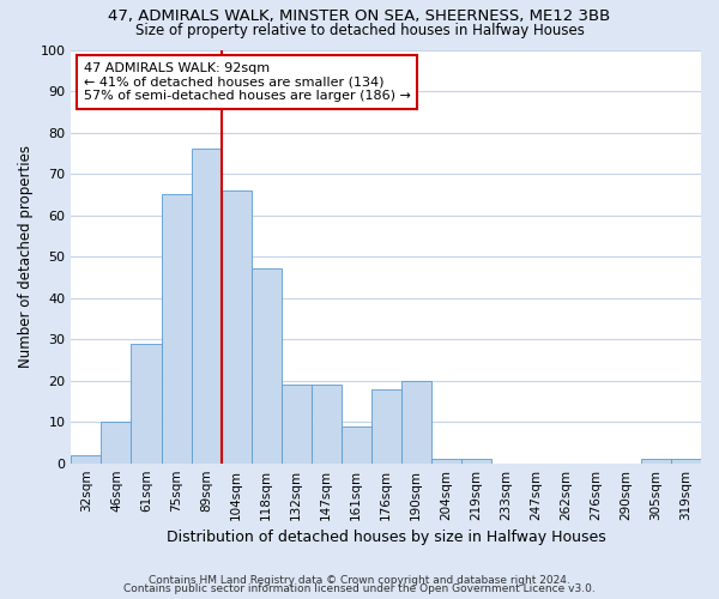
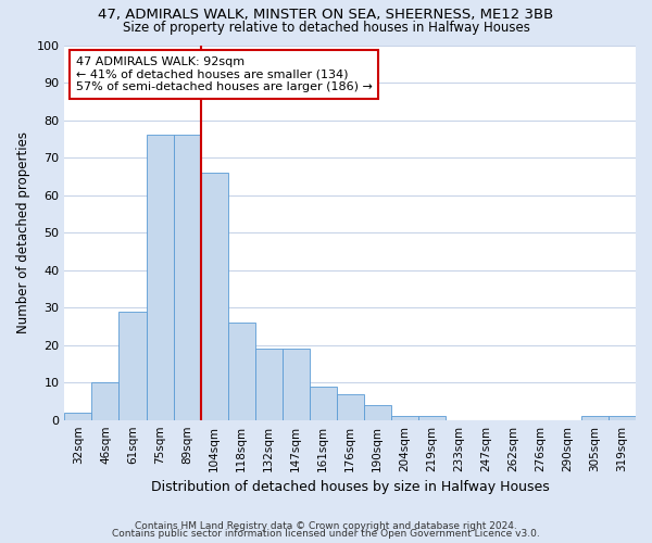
75sqm: 65 -> 76
118sqm: 47 -> 26
176sqm: 18 -> 7
190sqm: 20 -> 4
